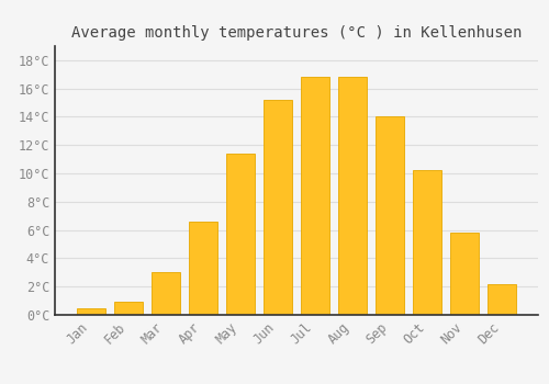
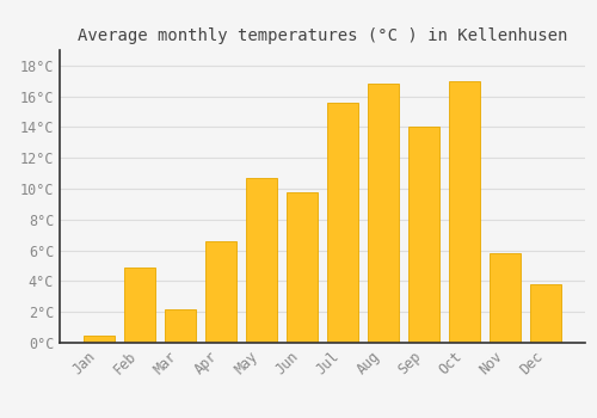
Feb: 0.9°C -> 4.9°C
Mar: 3.0°C -> 2.2°C
May: 11.4°C -> 10.7°C
Jun: 15.2°C -> 9.8°C
Jul: 16.8°C -> 15.6°C
Oct: 10.2°C -> 17.0°C
Dec: 2.2°C -> 3.8°C
